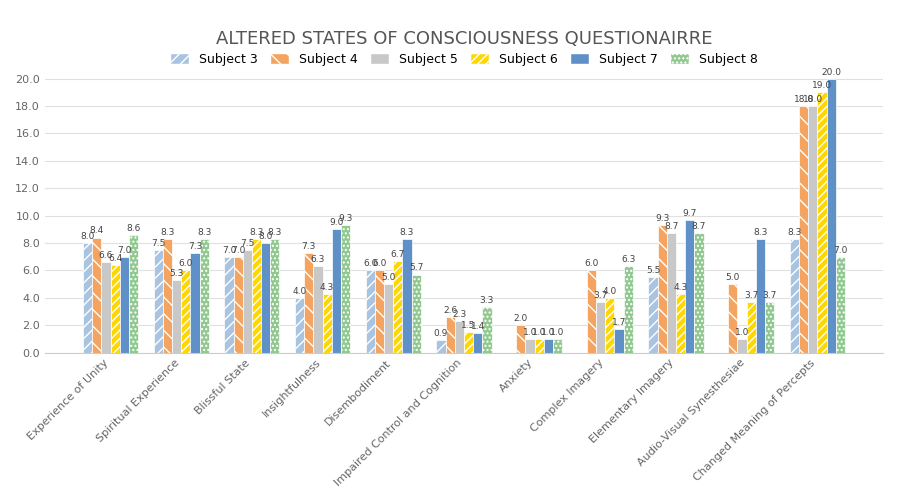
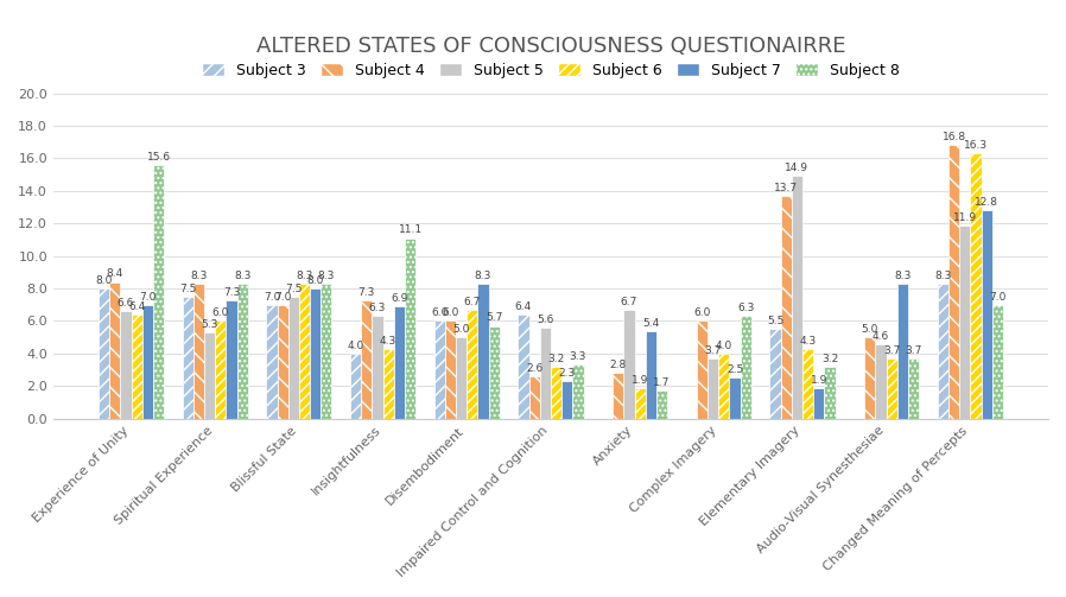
Subject 8/Experience of Unity: 8.6 -> 15.6
Subject 7/Insightfulness: 9.0 -> 6.9
Subject 8/Insightfulness: 9.3 -> 11.1
Subject 3/Impaired Control and Cognition: 0.9 -> 6.4
Subject 5/Impaired Control and Cognition: 2.3 -> 5.6
Subject 6/Impaired Control and Cognition: 1.5 -> 3.2
Subject 7/Impaired Control and Cognition: 1.4 -> 2.3
Subject 4/Anxiety: 2.0 -> 2.8
Subject 5/Anxiety: 1.0 -> 6.7
Subject 6/Anxiety: 1.0 -> 1.9
Subject 7/Anxiety: 1.0 -> 5.4
Subject 8/Anxiety: 1.0 -> 1.7
Subject 7/Complex Imagery: 1.7 -> 2.5
Subject 4/Elementary Imagery: 9.3 -> 13.7
Subject 5/Elementary Imagery: 8.7 -> 14.9
Subject 7/Elementary Imagery: 9.7 -> 1.9
Subject 8/Elementary Imagery: 8.7 -> 3.2
Subject 5/Audio-Visual Synesthesiae: 1.0 -> 4.6
Subject 4/Changed Meaning of Percepts: 18.0 -> 16.8
Subject 5/Changed Meaning of Percepts: 18.0 -> 11.9
Subject 6/Changed Meaning of Percepts: 19.0 -> 16.3
Subject 7/Changed Meaning of Percepts: 20.0 -> 12.8
